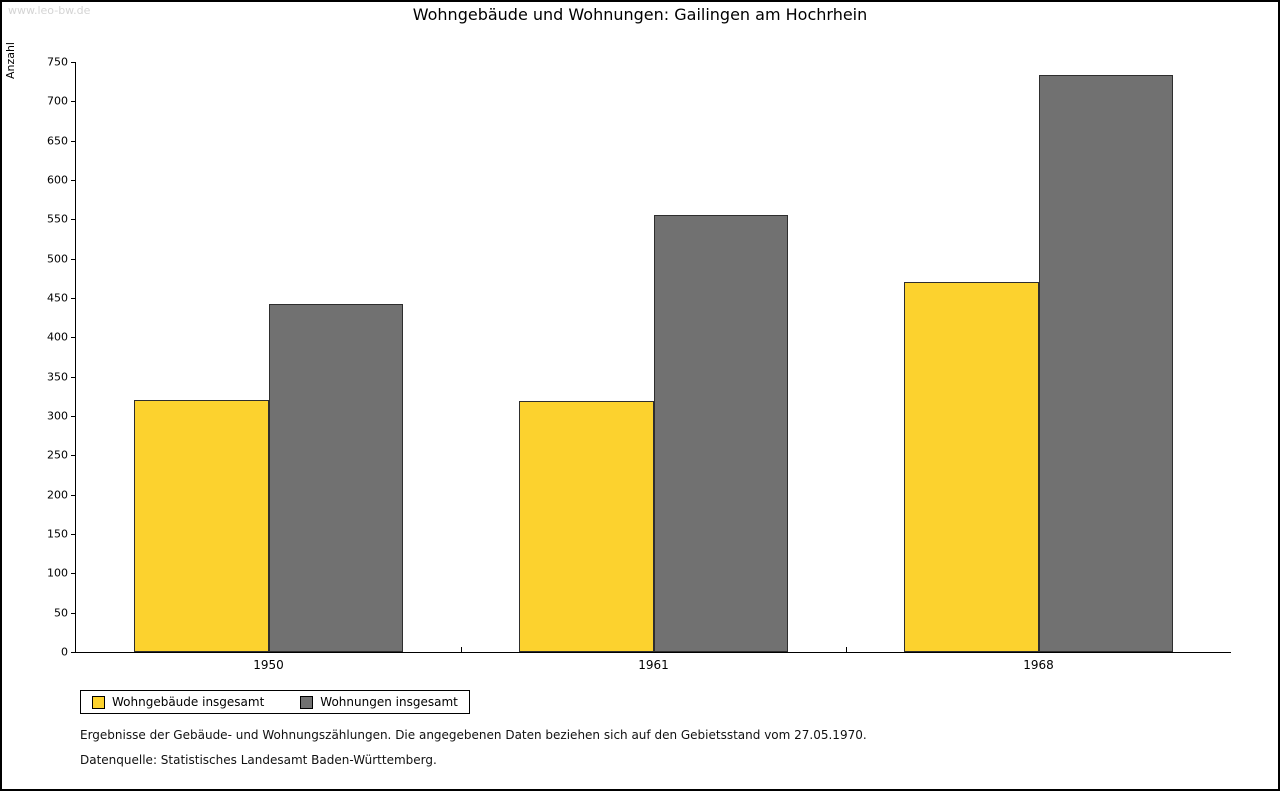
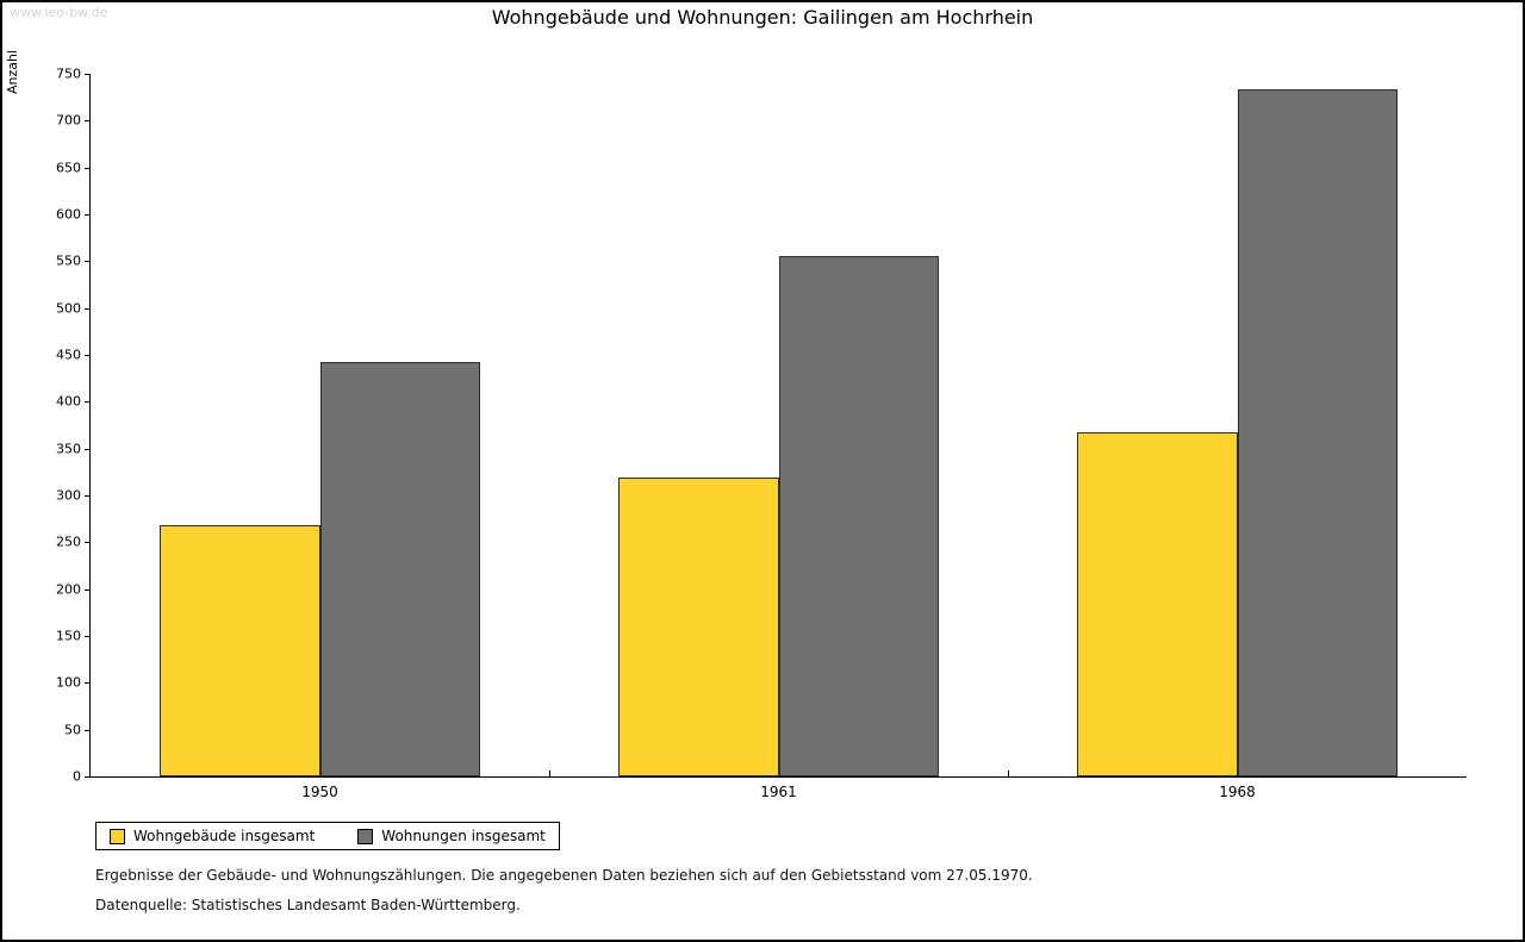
Wohngebäude insgesamt/1950: 320 -> 270
Wohngebäude insgesamt/1968: 470 -> 370
